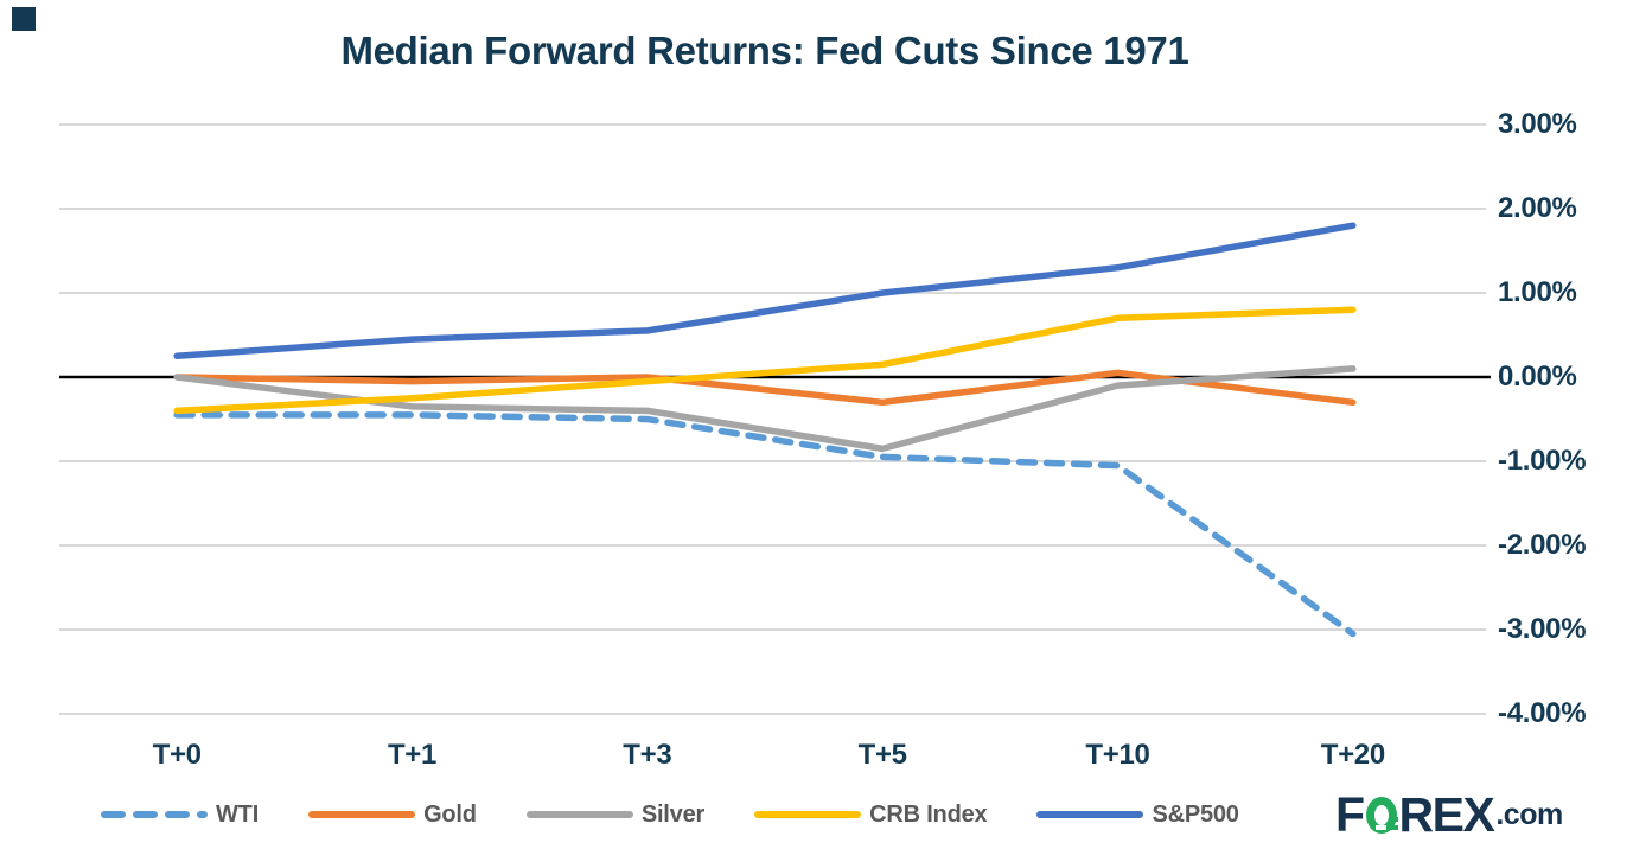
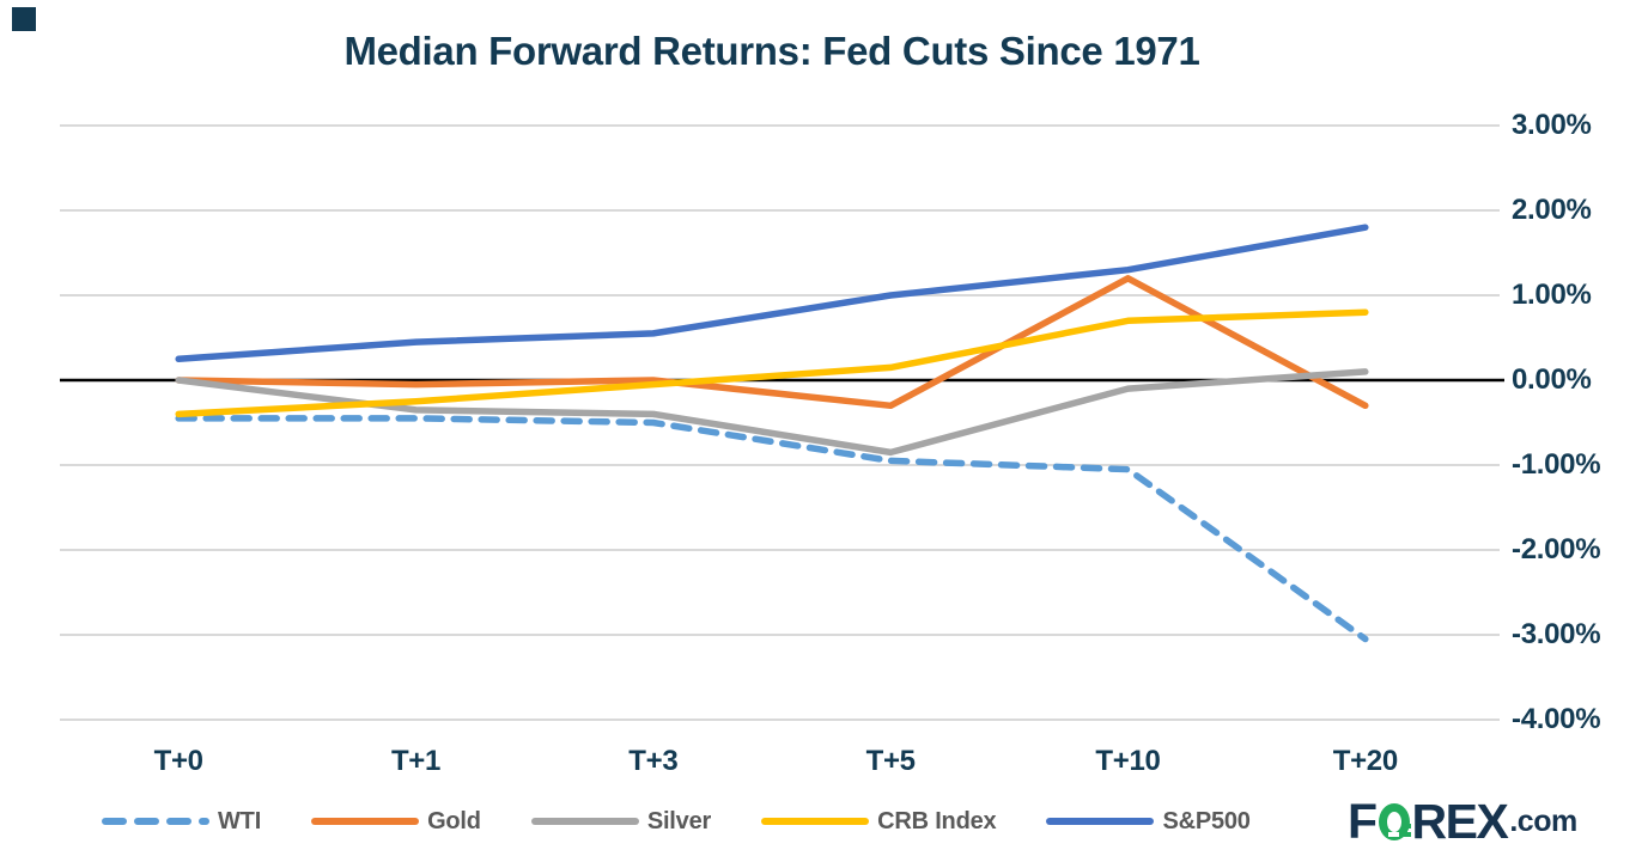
Gold/T+10: 0.1% -> 1.2%
